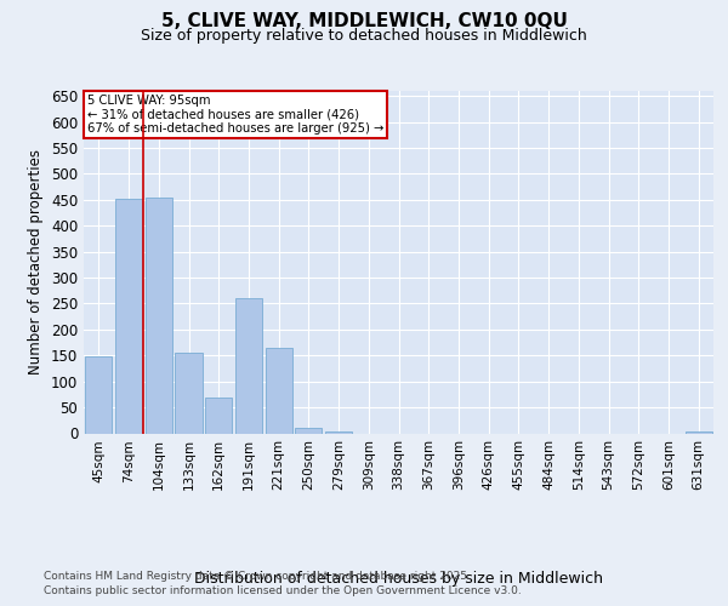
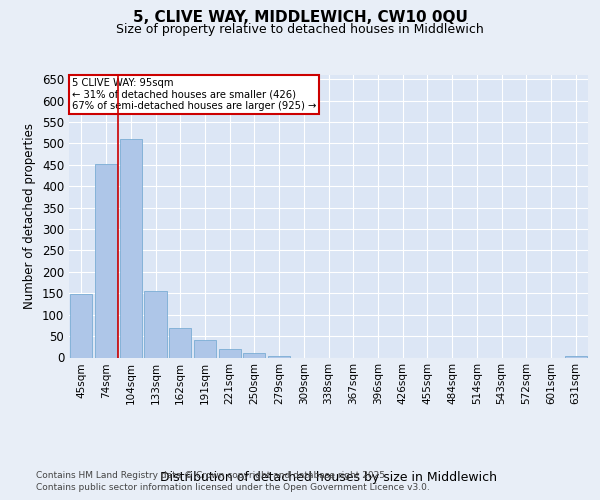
104sqm: 455 -> 510
191sqm: 260 -> 40
221sqm: 165 -> 20
